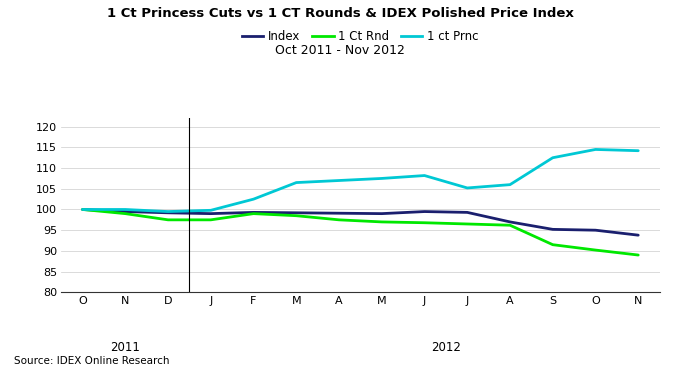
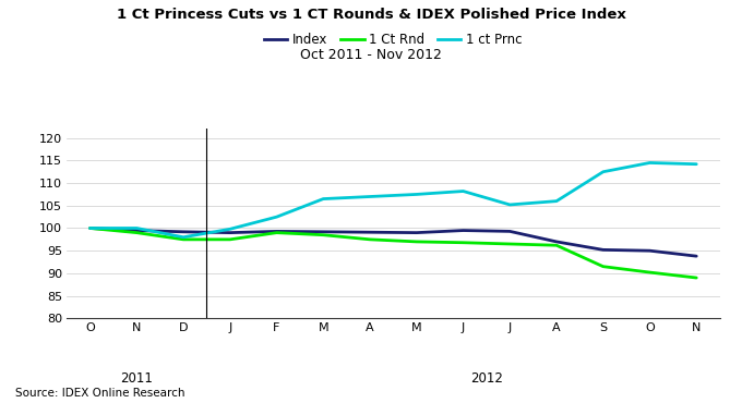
1 ct Prnc/D: 99.5 -> 98.0
